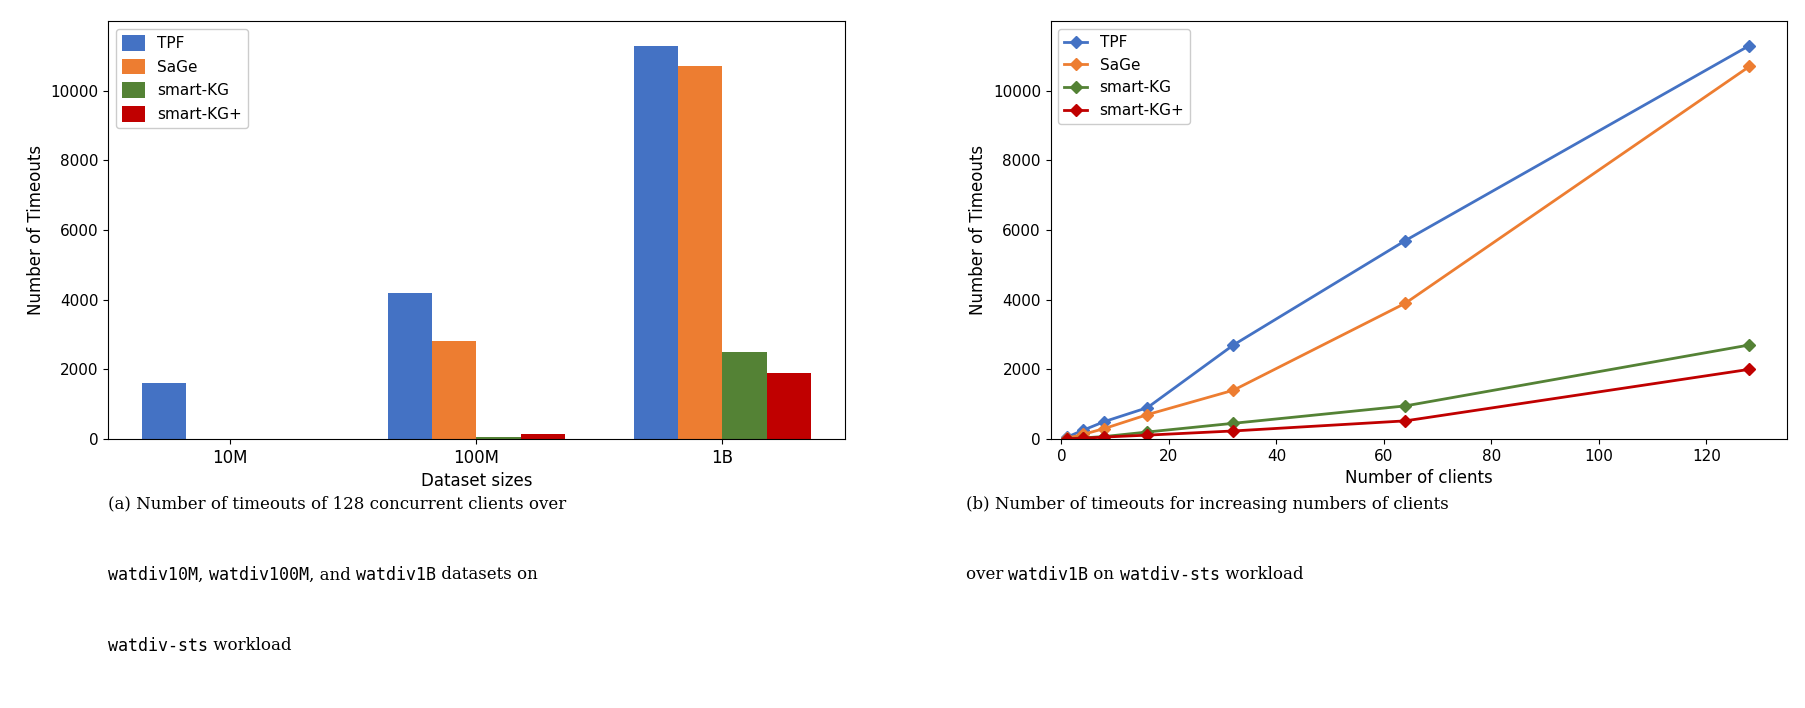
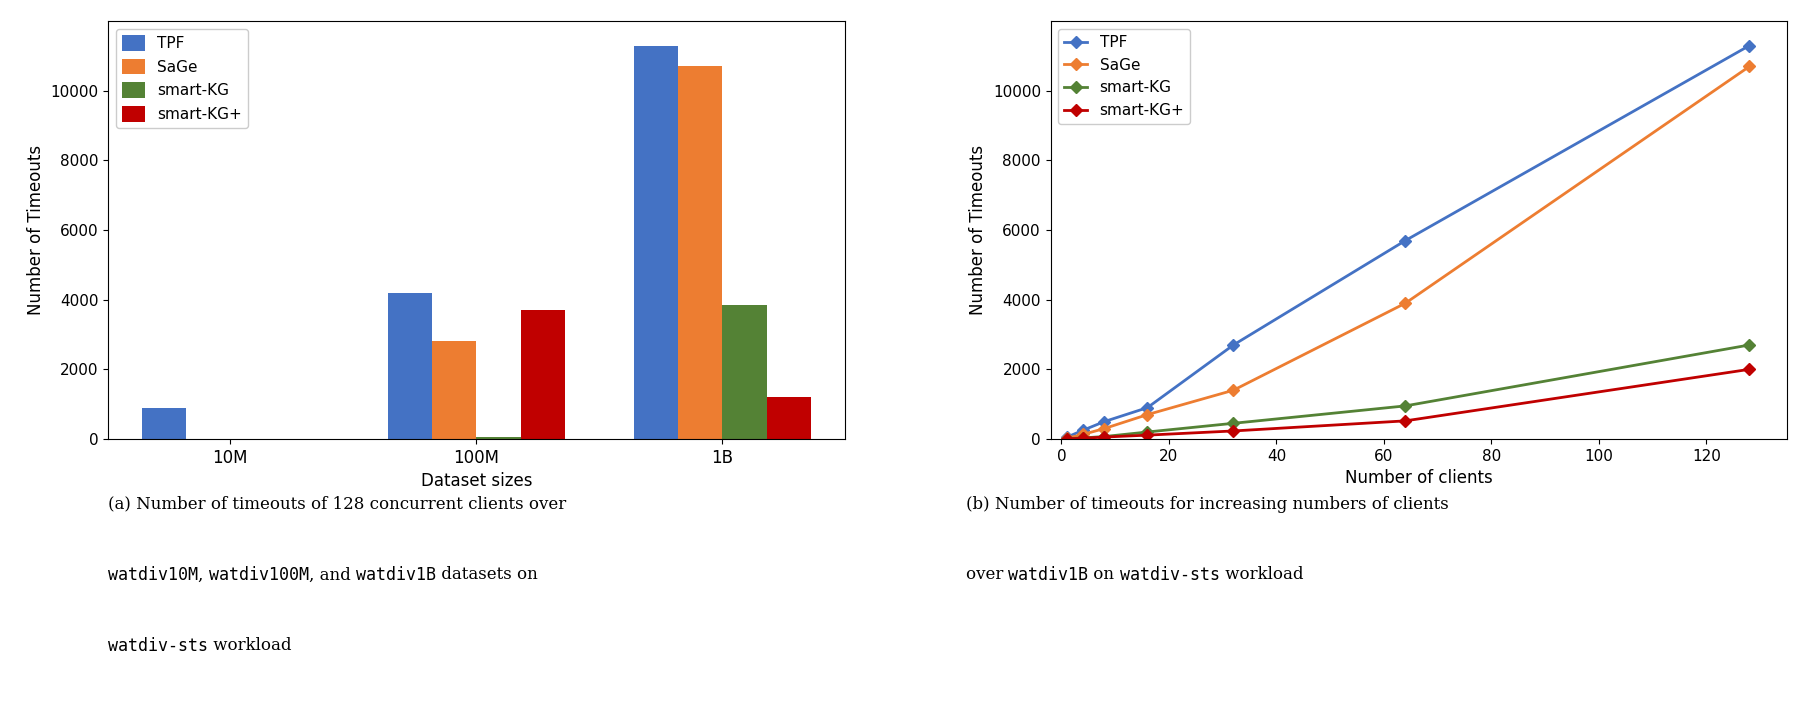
TPF/10M: 1600 -> 900
smart-KG+/100M: 150 -> 3700
smart-KG/1B: 2500 -> 3850
smart-KG+/1B: 1900 -> 1200
